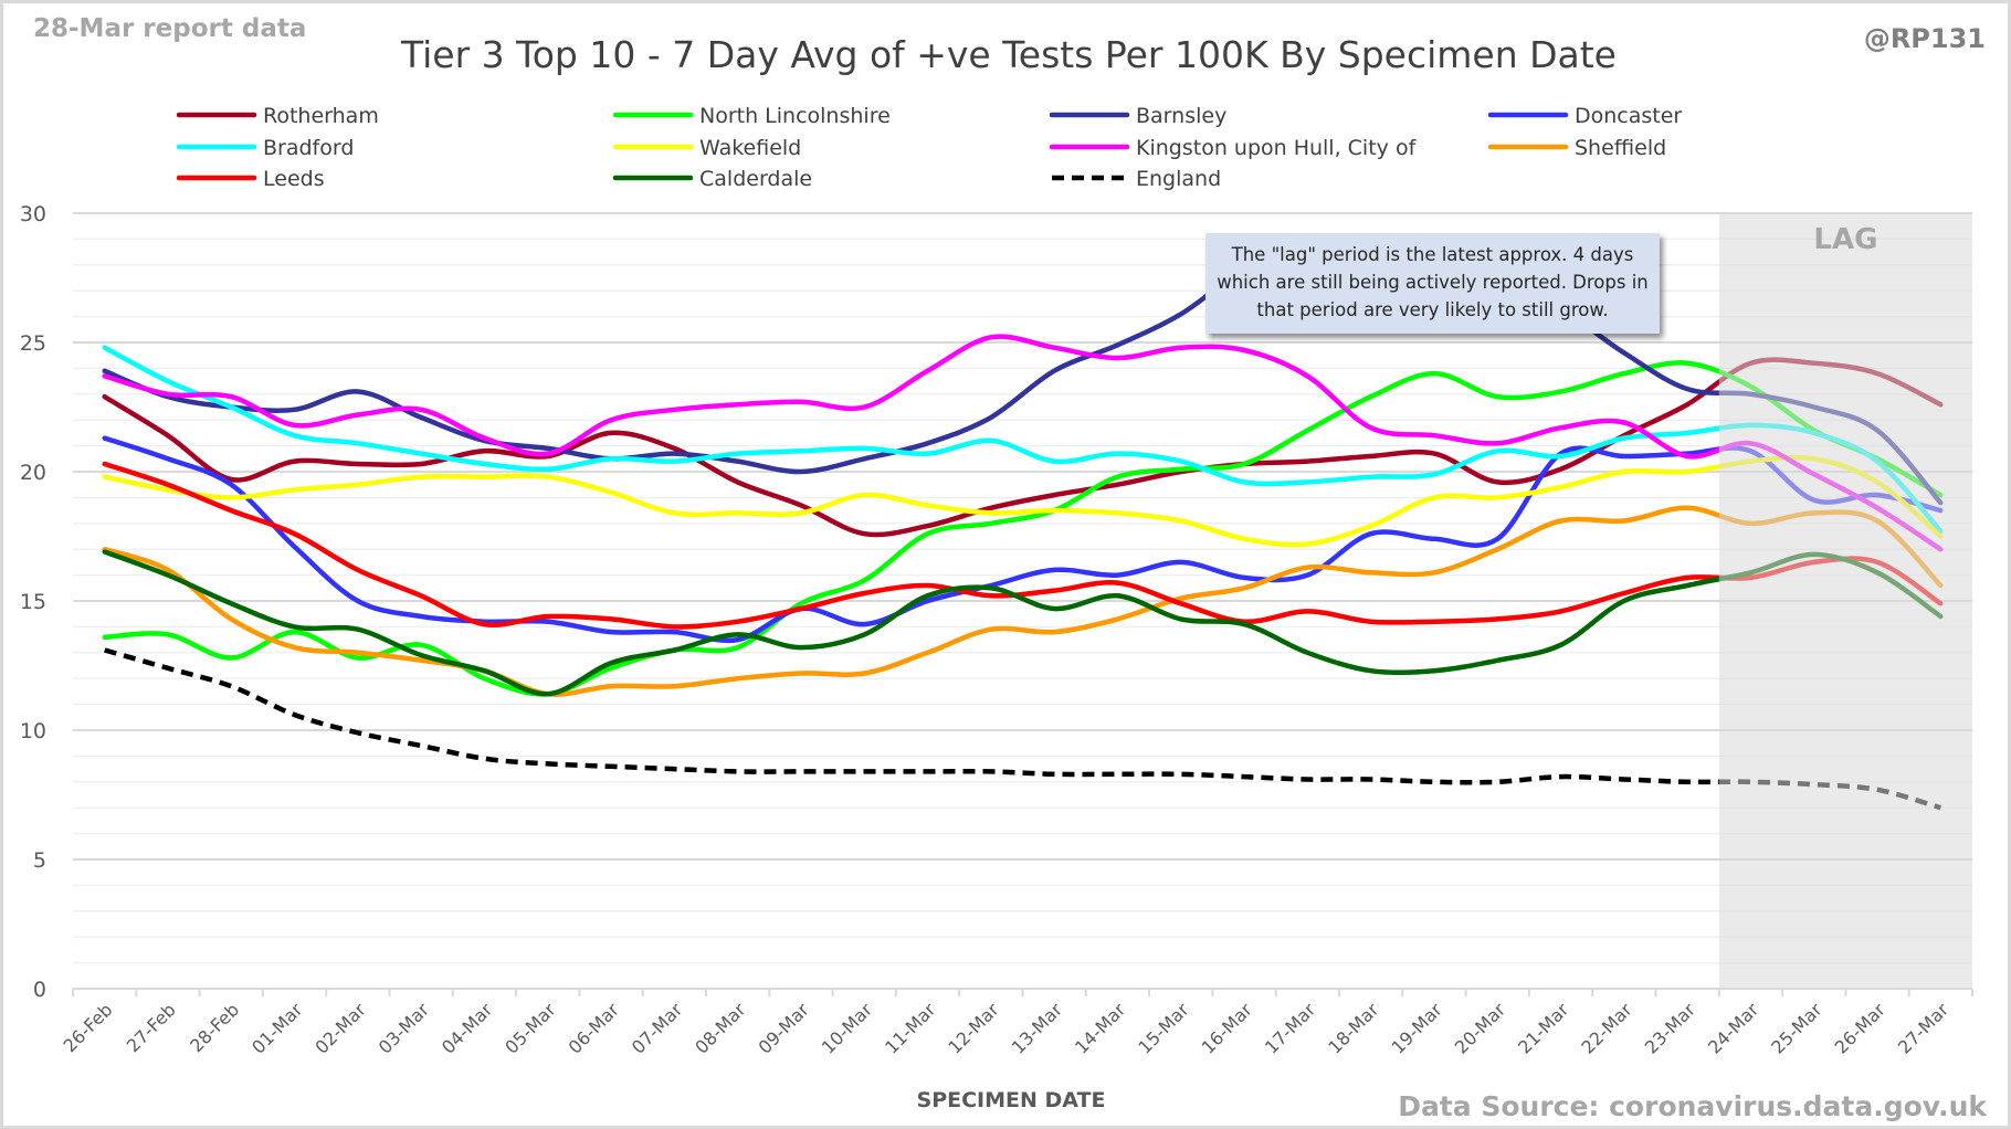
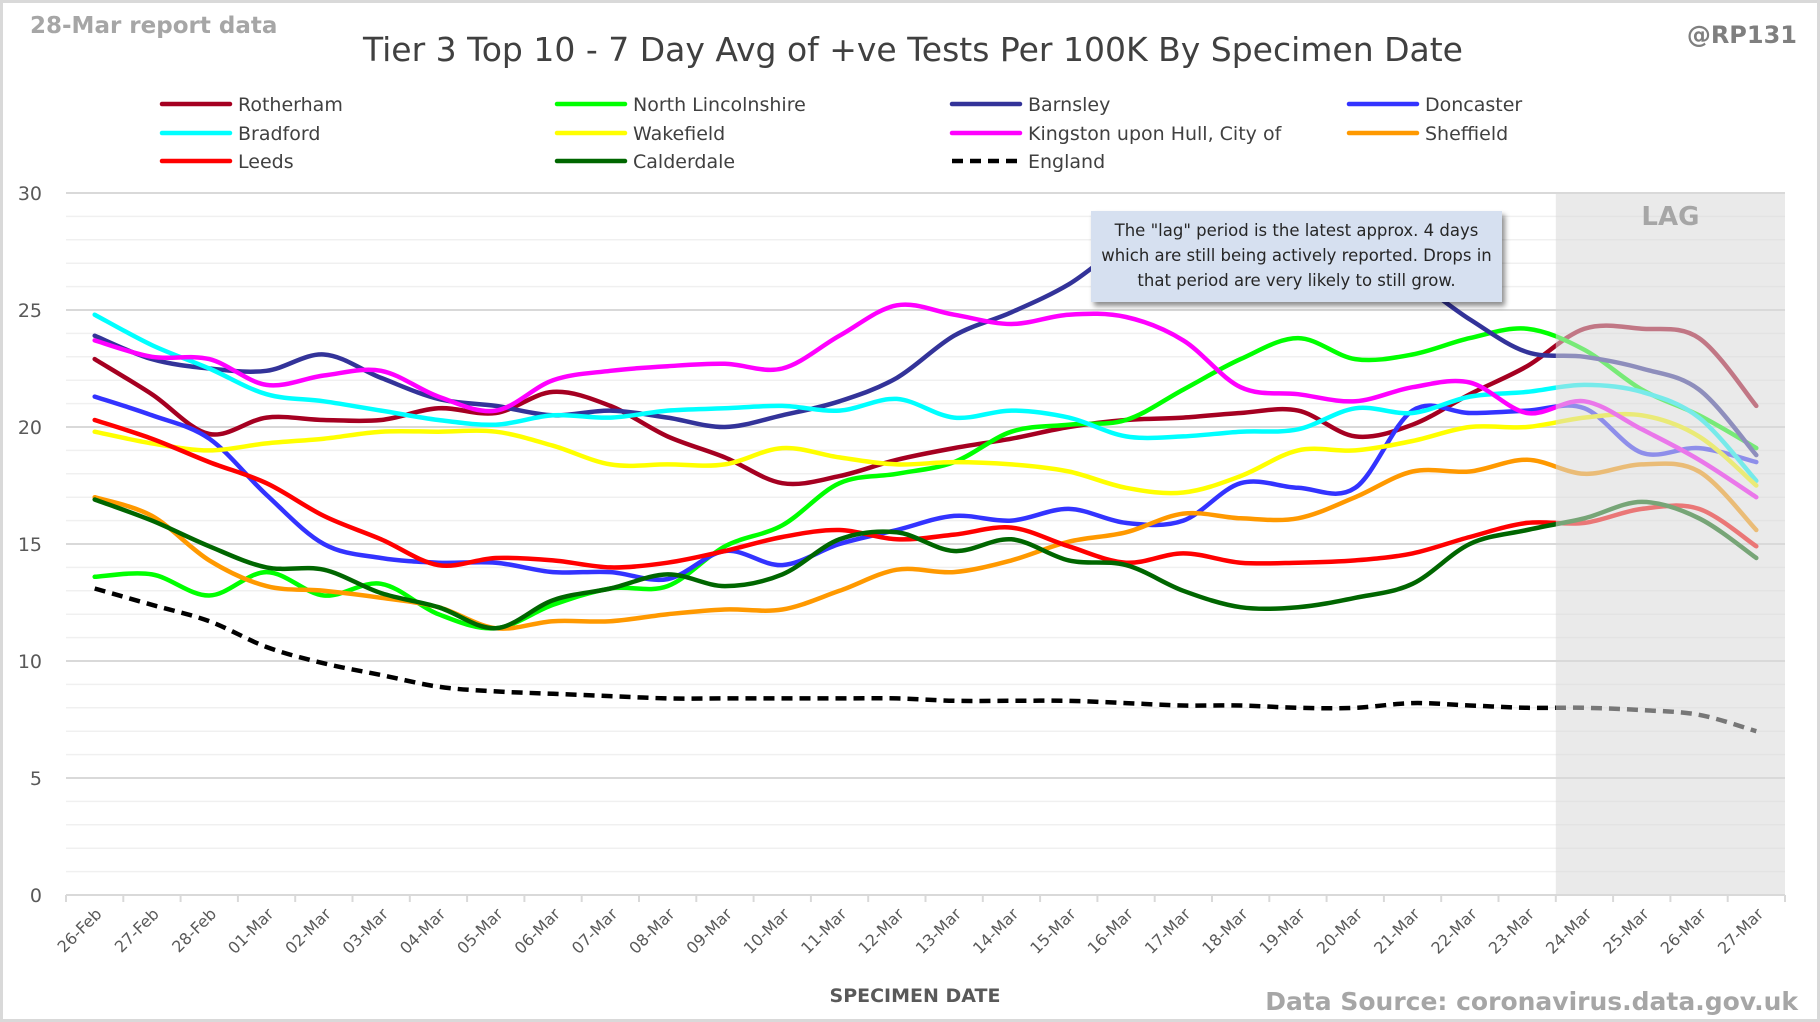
Rotherham/27-Mar: 22.6 -> 20.9
